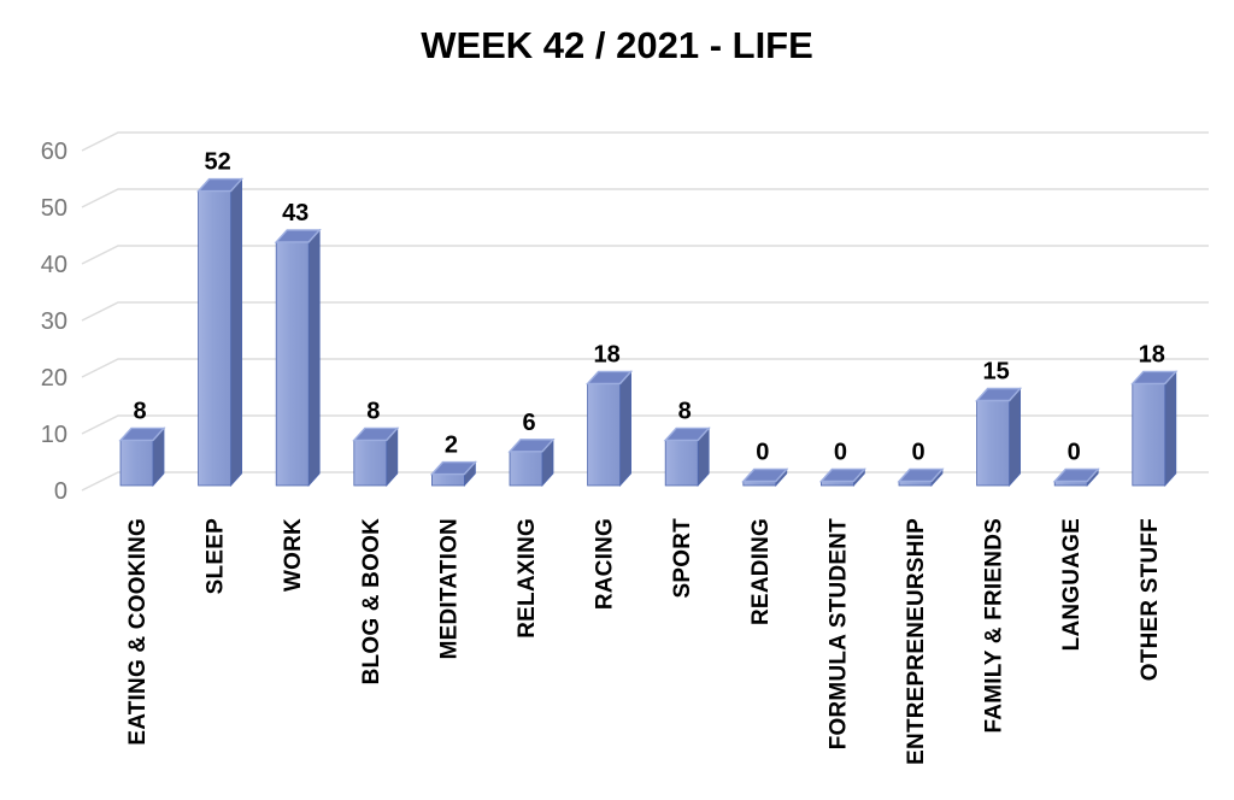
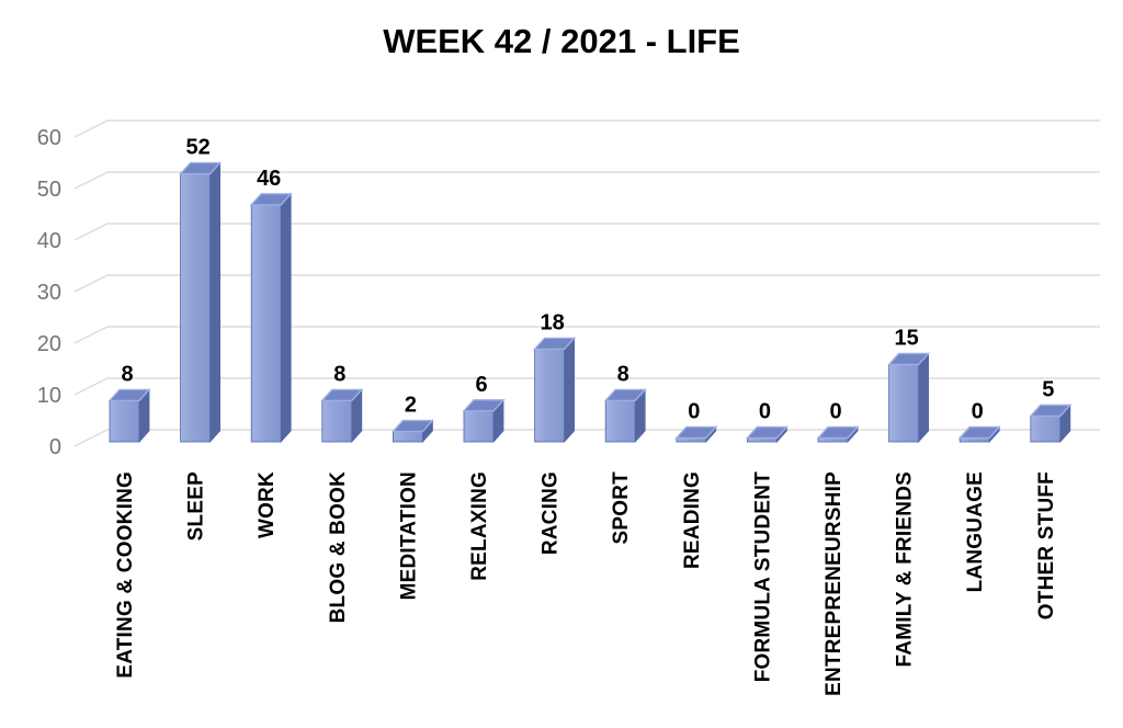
WORK: 43 -> 46
OTHER STUFF: 18 -> 5
